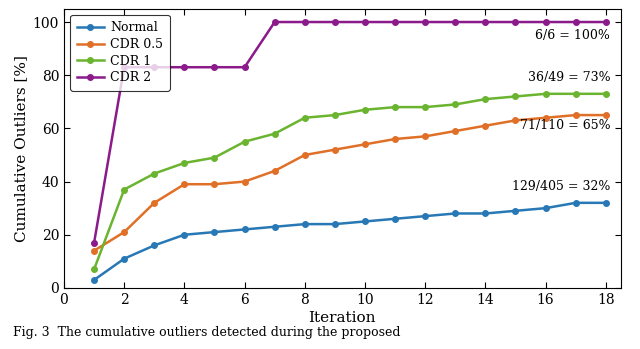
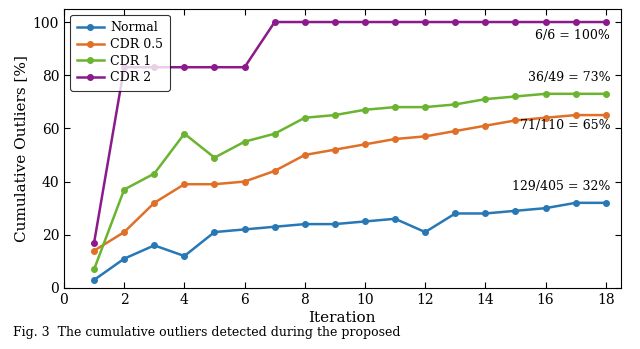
Normal/4: 20 -> 12
CDR 1/4: 47 -> 58
Normal/12: 27 -> 21
